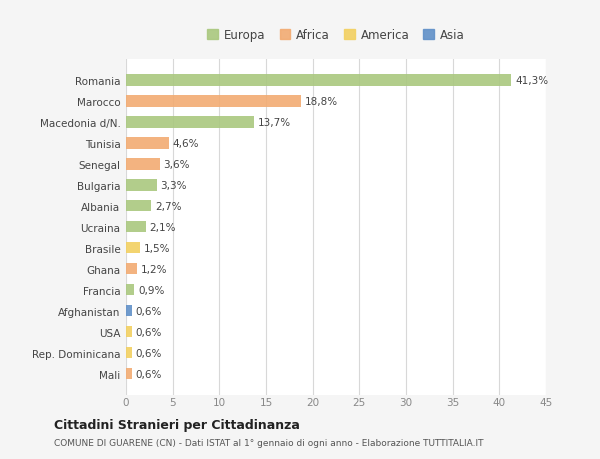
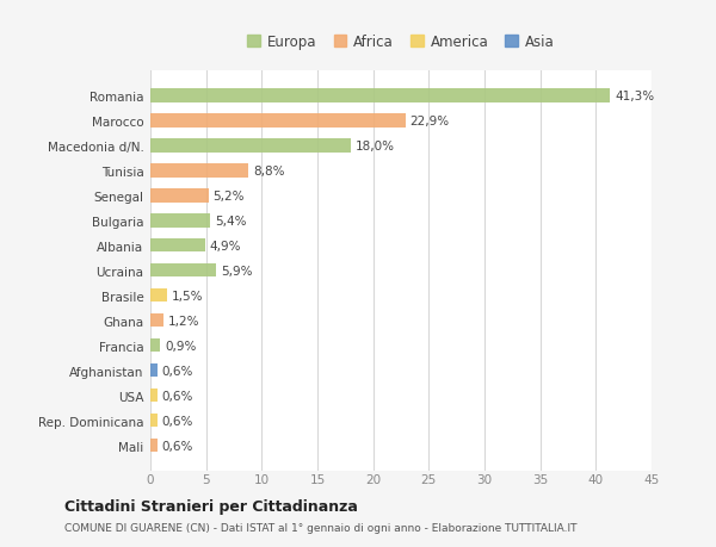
Marocco: 18,8% -> 22,9%
Macedonia d/N.: 13,7% -> 18,0%
Tunisia: 4,6% -> 8,8%
Senegal: 3,6% -> 5,2%
Bulgaria: 3,3% -> 5,4%
Albania: 2,7% -> 4,9%
Ucraina: 2,1% -> 5,9%
